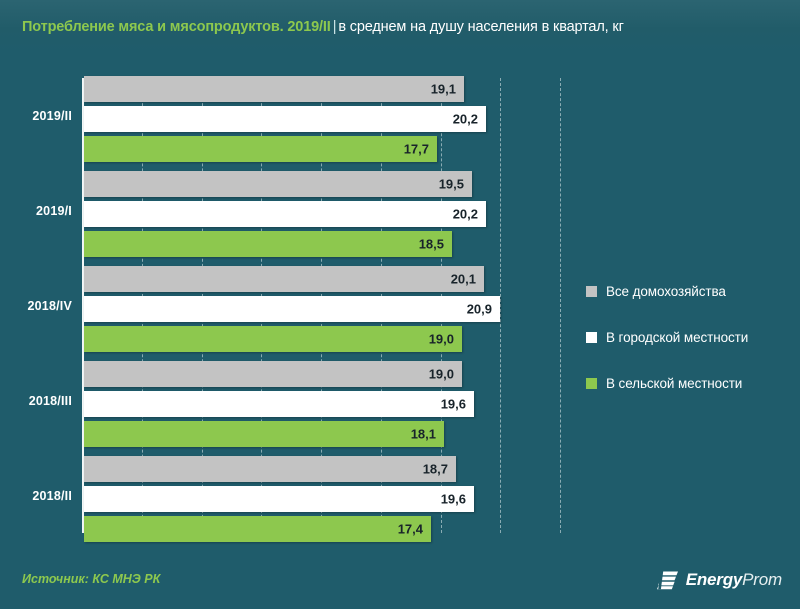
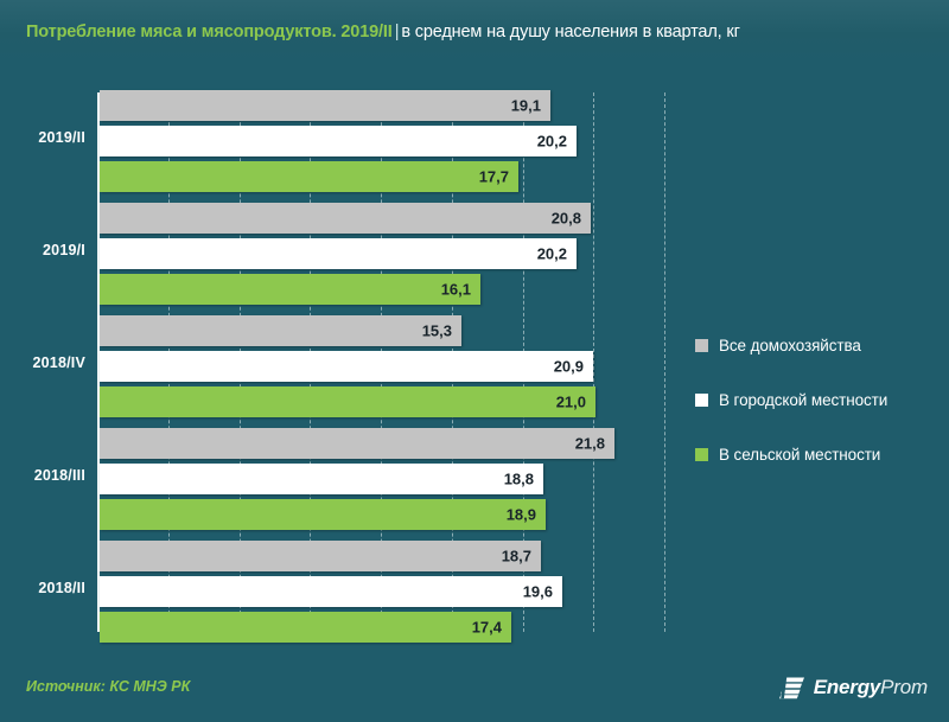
Все домохозяйства/2019/I: 19,5 -> 20,8
В сельской местности/2019/I: 18,5 -> 16,1
Все домохозяйства/2018/IV: 20,1 -> 15,3
В сельской местности/2018/IV: 19,0 -> 21,0
Все домохозяйства/2018/III: 19,0 -> 21,8
В городской местности/2018/III: 19,6 -> 18,8
В сельской местности/2018/III: 18,1 -> 18,9
